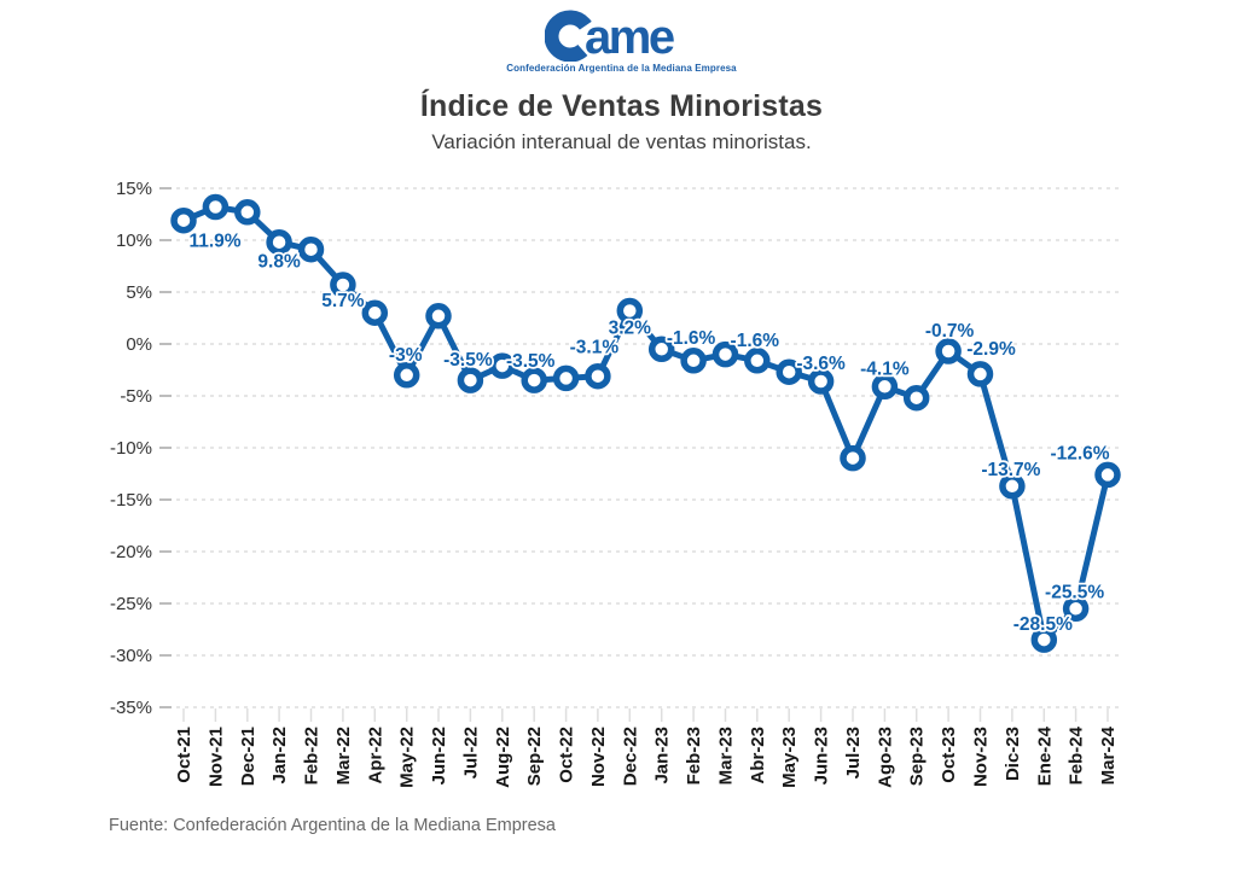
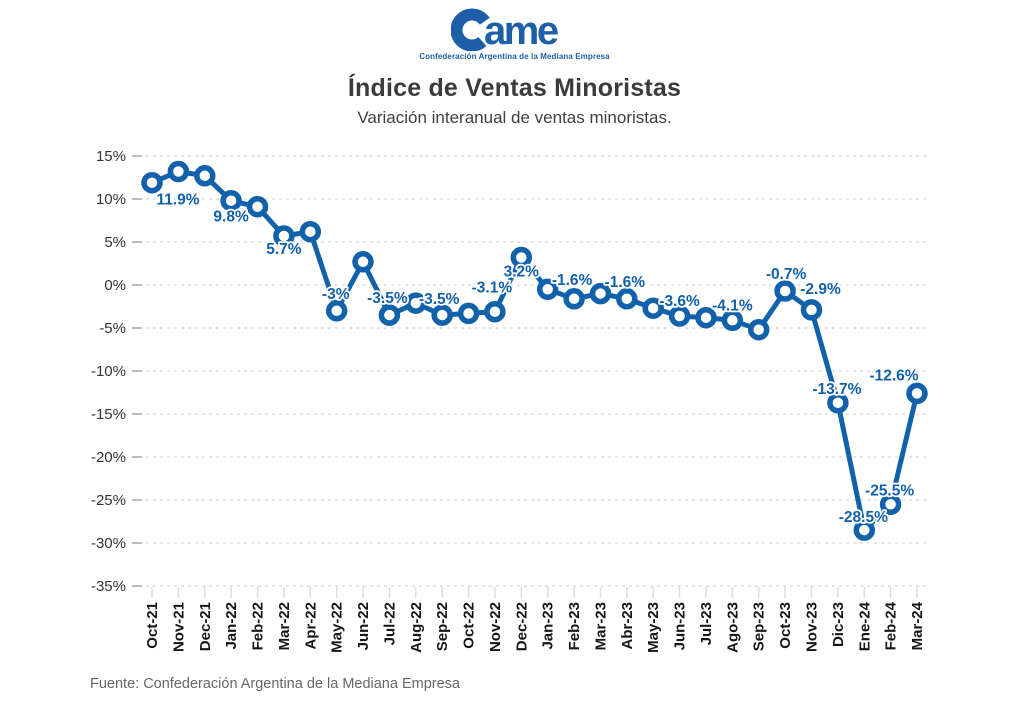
Apr-22: 3% -> 6%
Jul-23: -11% -> -4%
